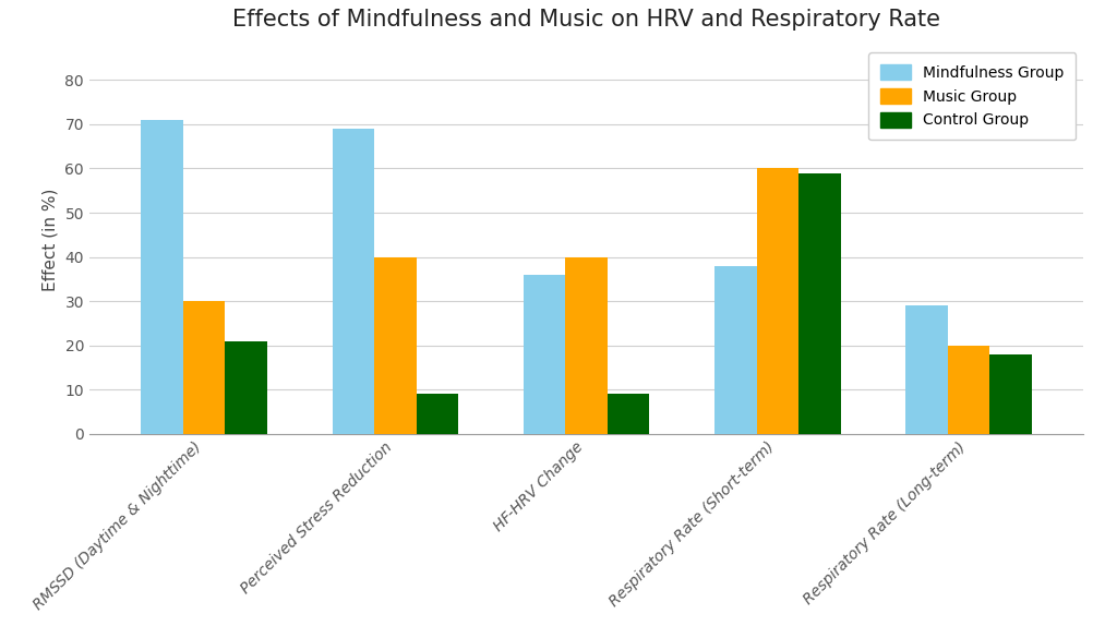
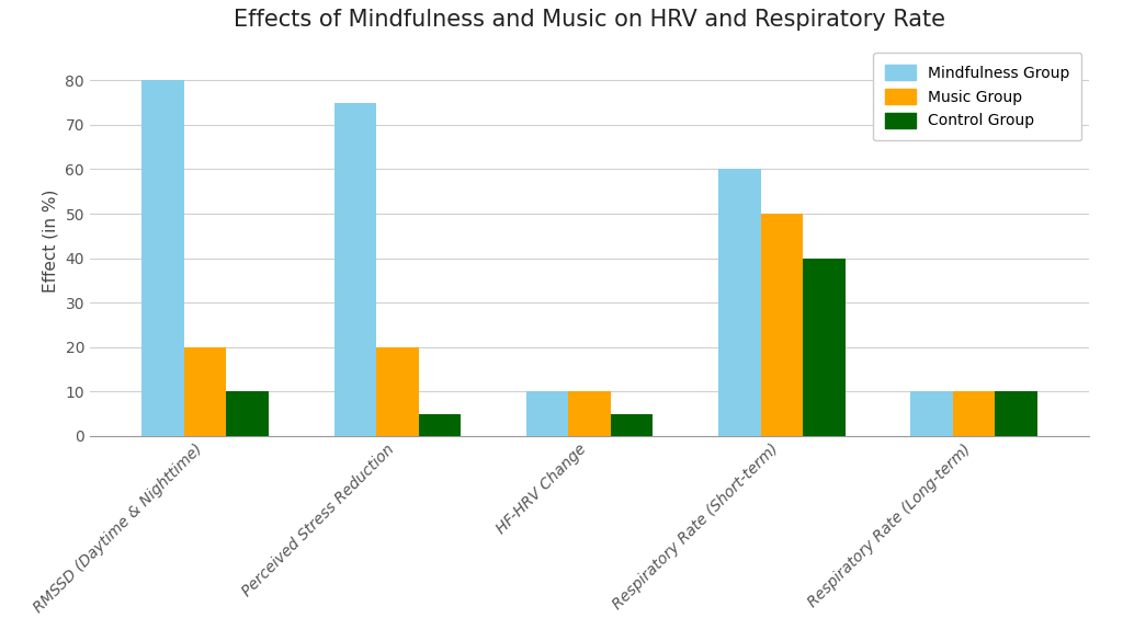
Mindfulness Group/RMSSD (Daytime & Nighttime): 71 -> 80
Music Group/RMSSD (Daytime & Nighttime): 30 -> 20
Control Group/RMSSD (Daytime & Nighttime): 21 -> 10
Mindfulness Group/Perceived Stress Reduction: 69 -> 75
Music Group/Perceived Stress Reduction: 40 -> 20
Control Group/Perceived Stress Reduction: 9 -> 5
Mindfulness Group/HF-HRV Change: 36 -> 10
Music Group/HF-HRV Change: 40 -> 10
Control Group/HF-HRV Change: 9 -> 5
Mindfulness Group/Respiratory Rate (Short-term): 38 -> 60
Music Group/Respiratory Rate (Short-term): 60 -> 50
Control Group/Respiratory Rate (Short-term): 59 -> 40
Mindfulness Group/Respiratory Rate (Long-term): 29 -> 10
Music Group/Respiratory Rate (Long-term): 20 -> 10
Control Group/Respiratory Rate (Long-term): 18 -> 10
